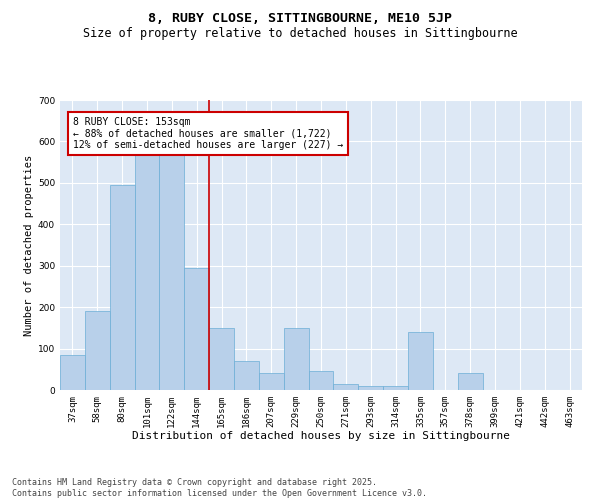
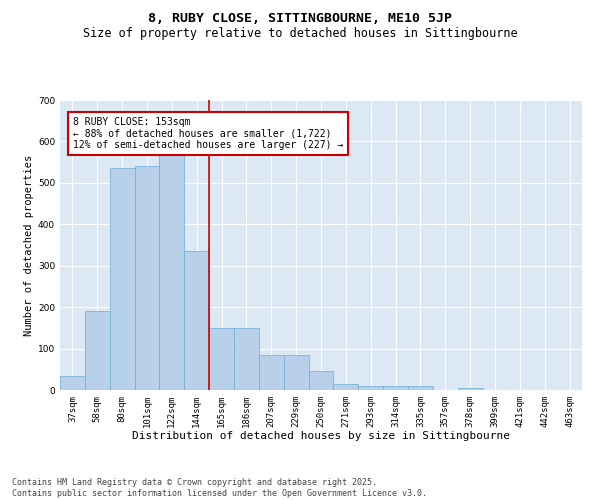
37sqm: 85 -> 35
80sqm: 495 -> 535
101sqm: 570 -> 540
144sqm: 295 -> 335
186sqm: 70 -> 150
207sqm: 40 -> 85
229sqm: 150 -> 85
335sqm: 140 -> 10
378sqm: 40 -> 5
